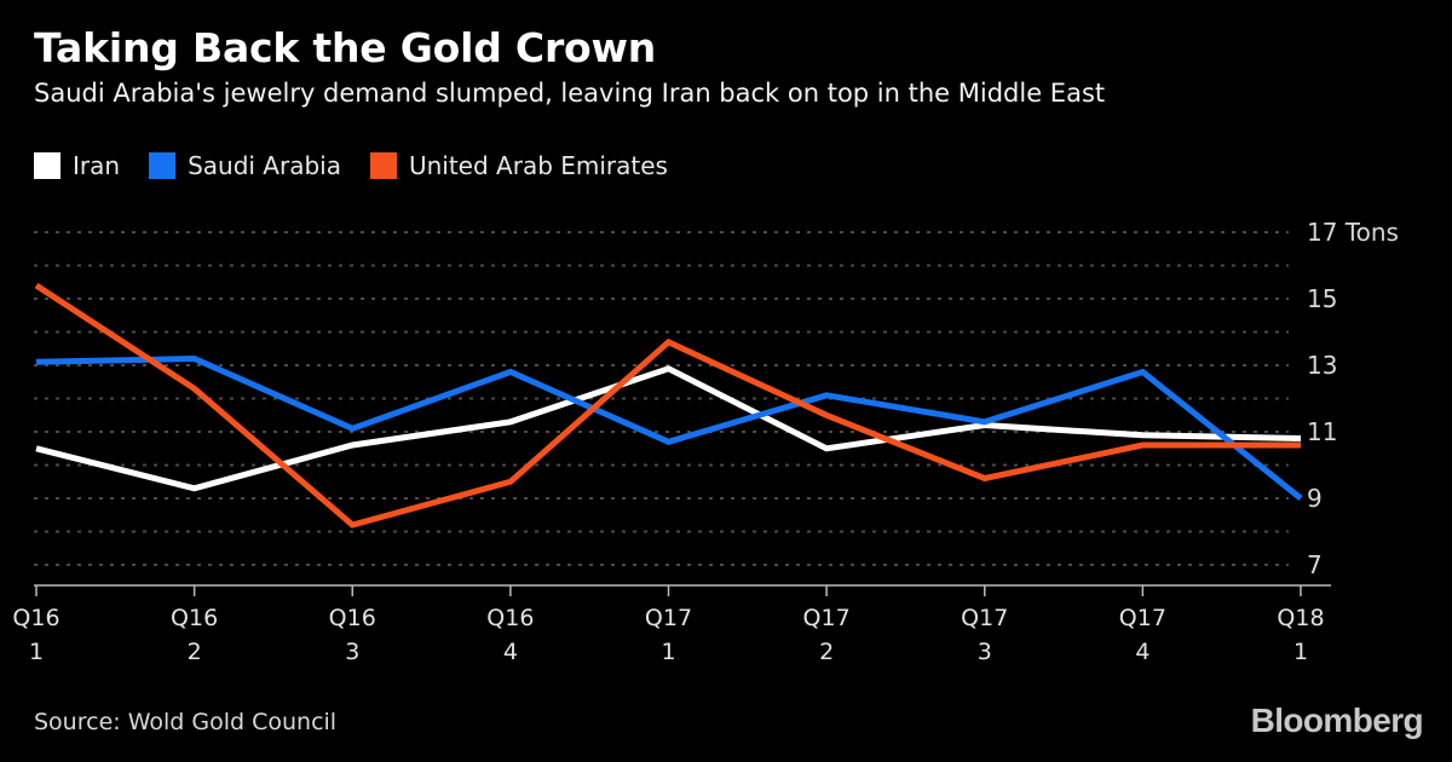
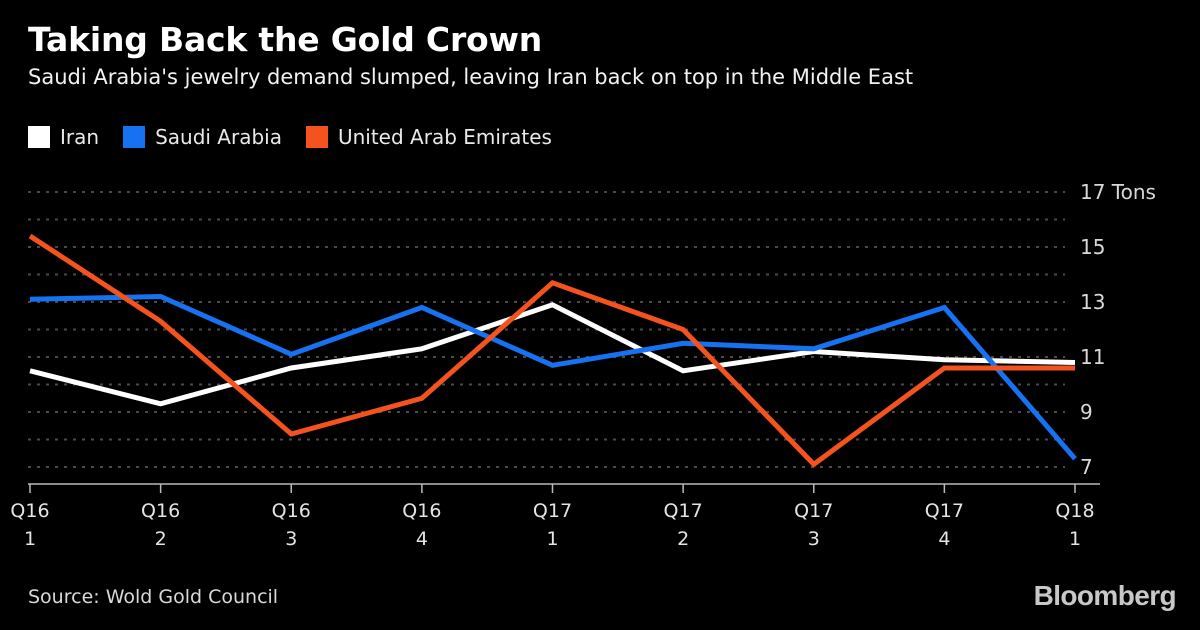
Saudi Arabia/Q17 2: 12.1 -> 11.5
United Arab Emirates/Q17 2: 11.5 -> 12.0
United Arab Emirates/Q17 3: 9.6 -> 7.1
Saudi Arabia/Q18 1: 9.0 -> 7.3
